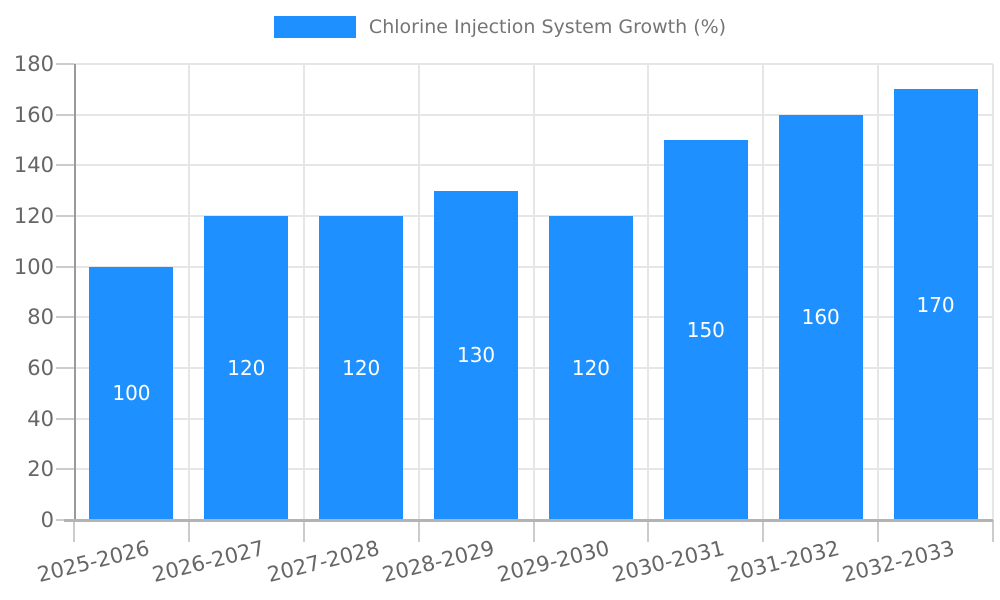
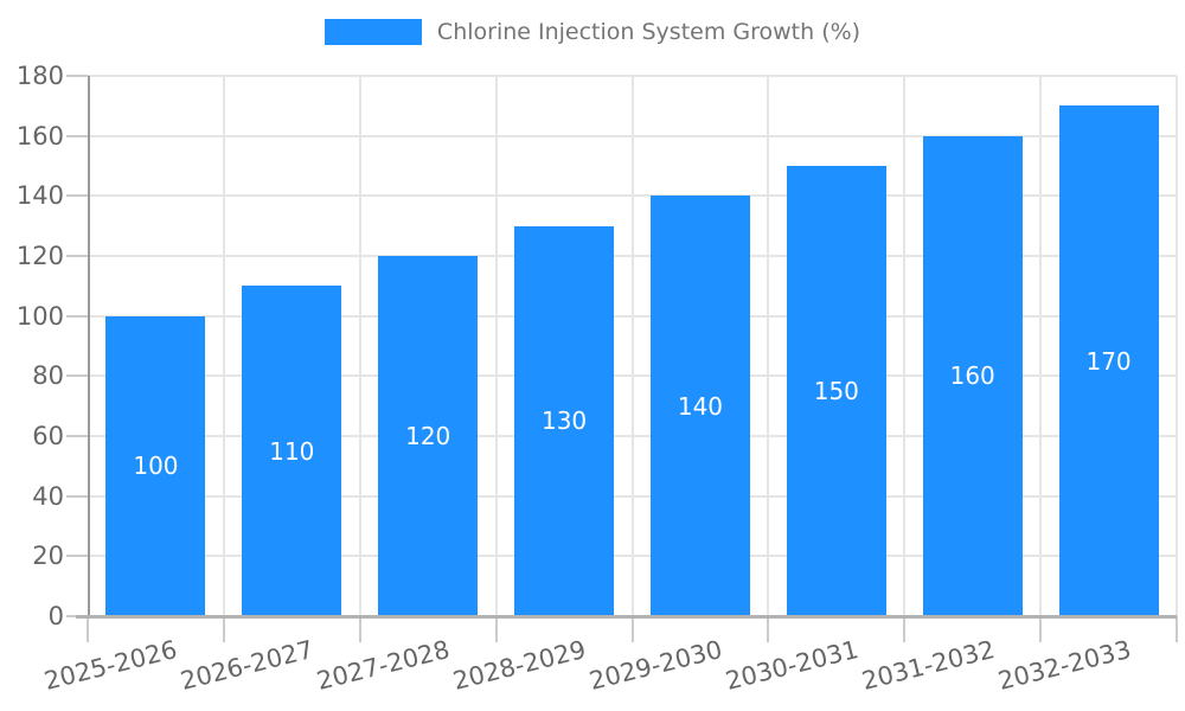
2026-2027: 120 -> 110
2029-2030: 120 -> 140
